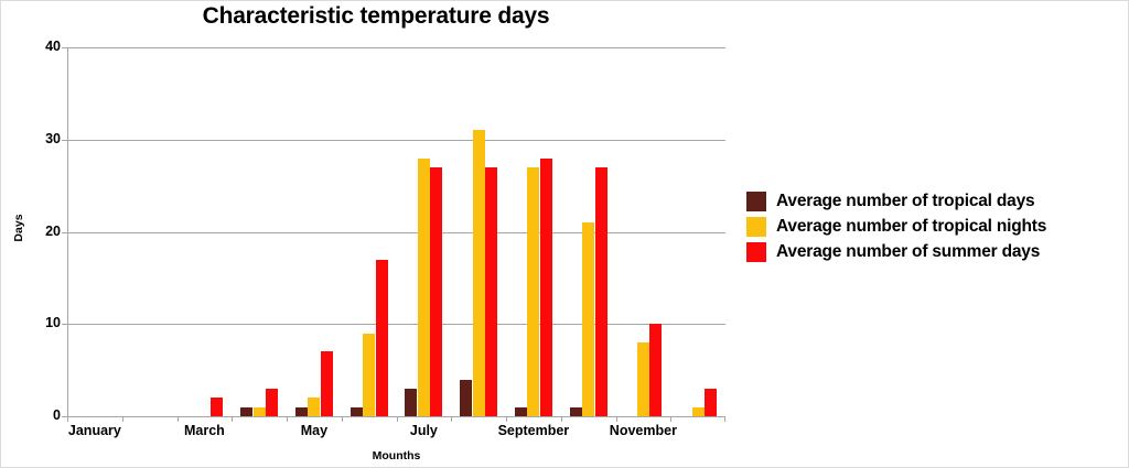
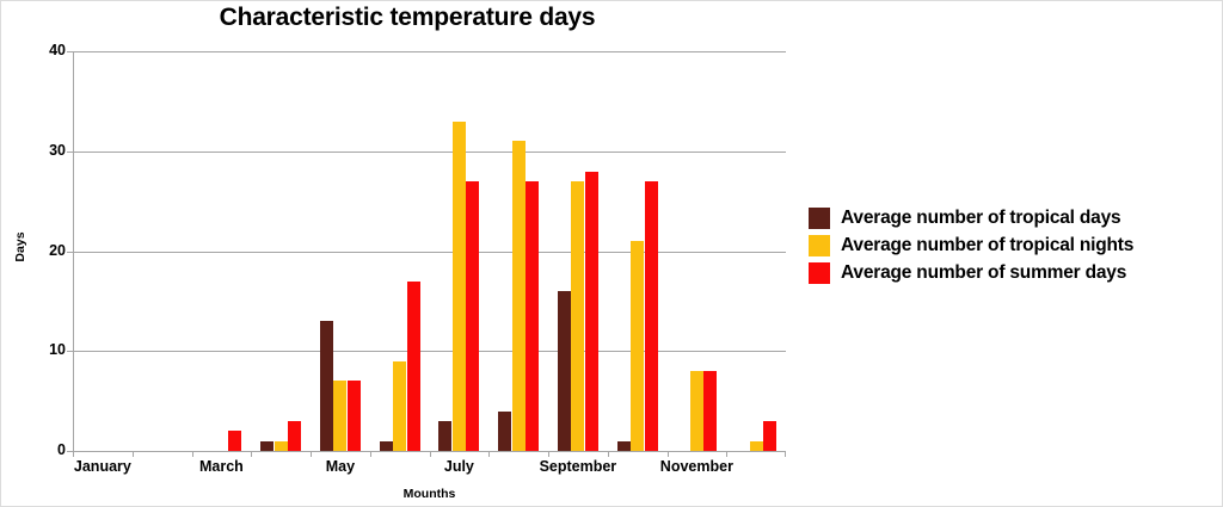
Average number of tropical days/May: 1 -> 13
Average number of tropical nights/May: 2 -> 7
Average number of tropical nights/July: 28 -> 33
Average number of tropical days/September: 1 -> 16
Average number of summer days/November: 10 -> 8
